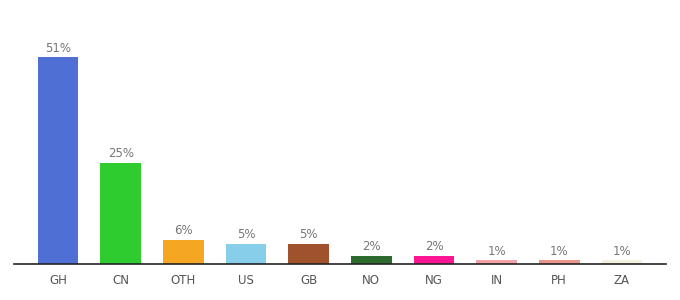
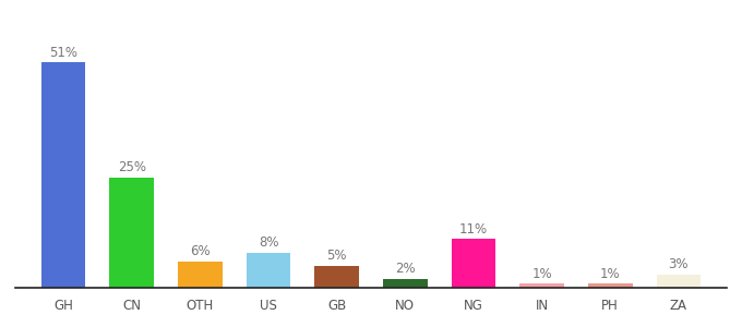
US: 5% -> 8%
NG: 2% -> 11%
ZA: 1% -> 3%
